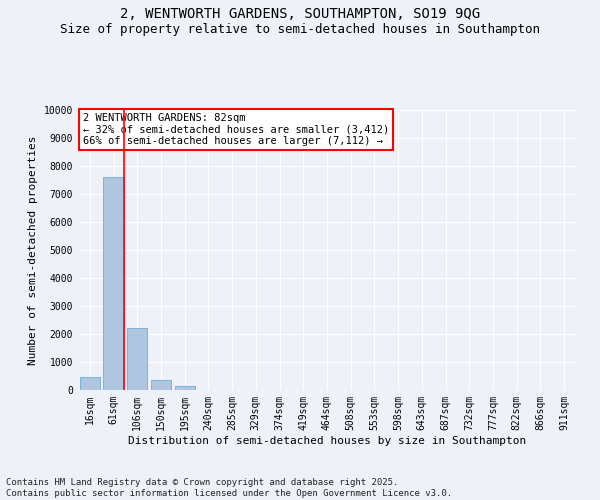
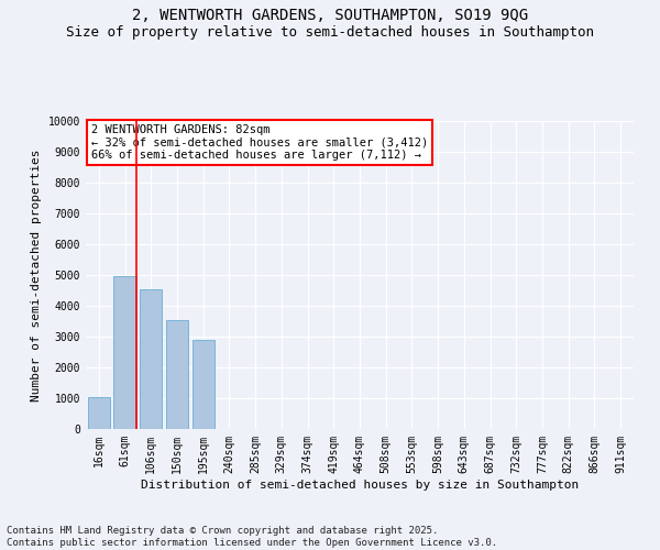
16sqm: 480 -> 1050
61sqm: 7600 -> 4950
106sqm: 2230 -> 4550
150sqm: 370 -> 3550
195sqm: 130 -> 2900
